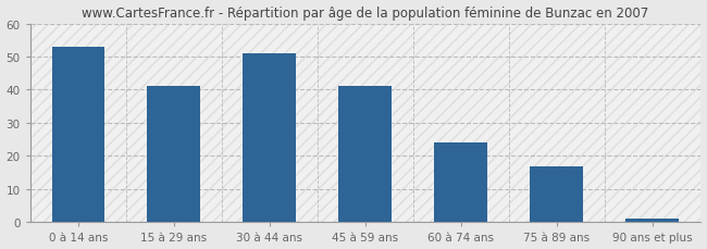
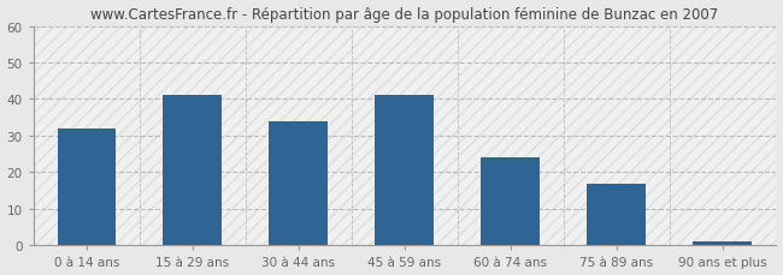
0 à 14 ans: 53 -> 32
30 à 44 ans: 51 -> 34
